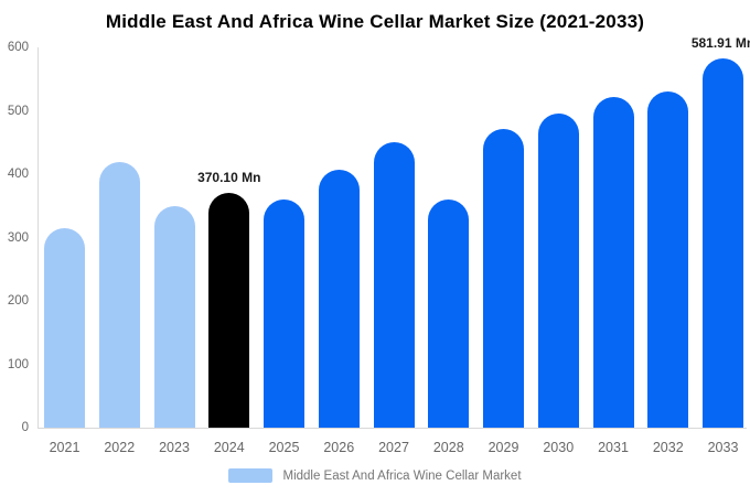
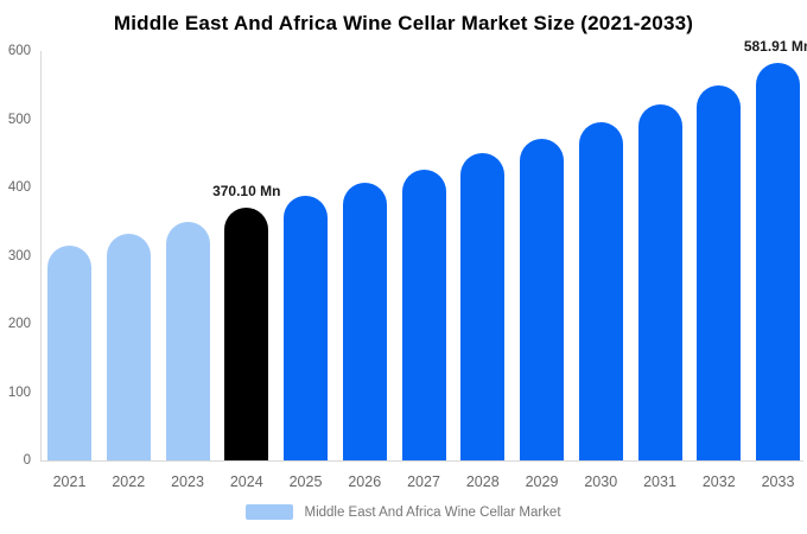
2022: 420 -> 330
2025: 360 -> 390
2027: 450 -> 430
2028: 360 -> 450
2032: 530 -> 550
